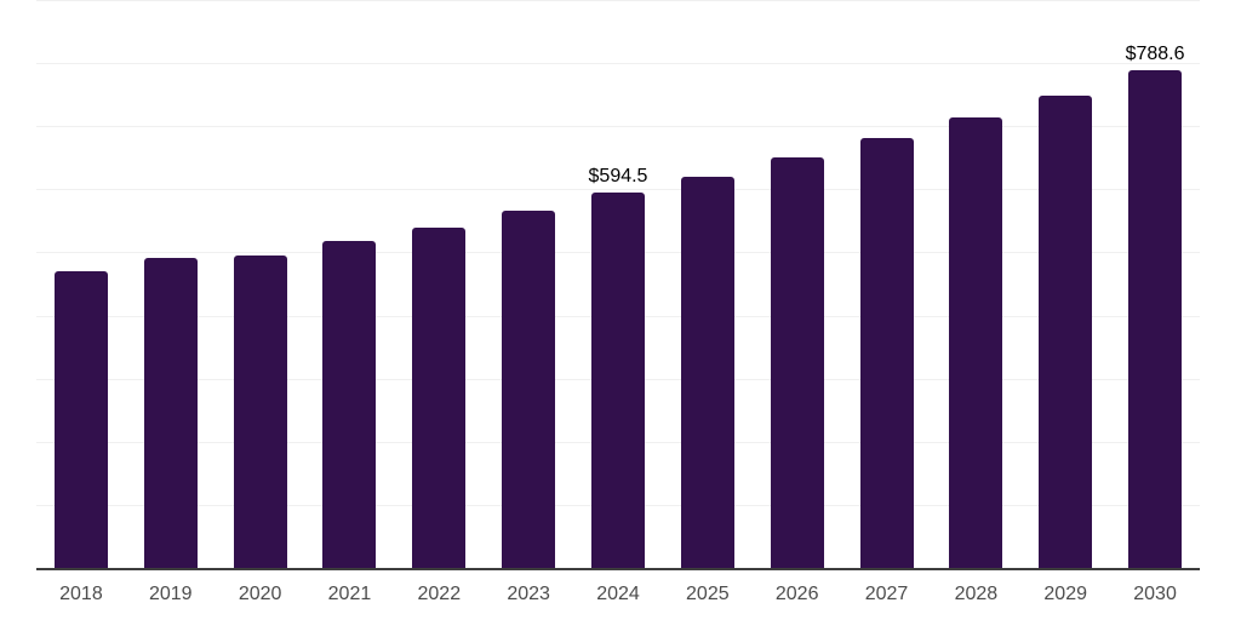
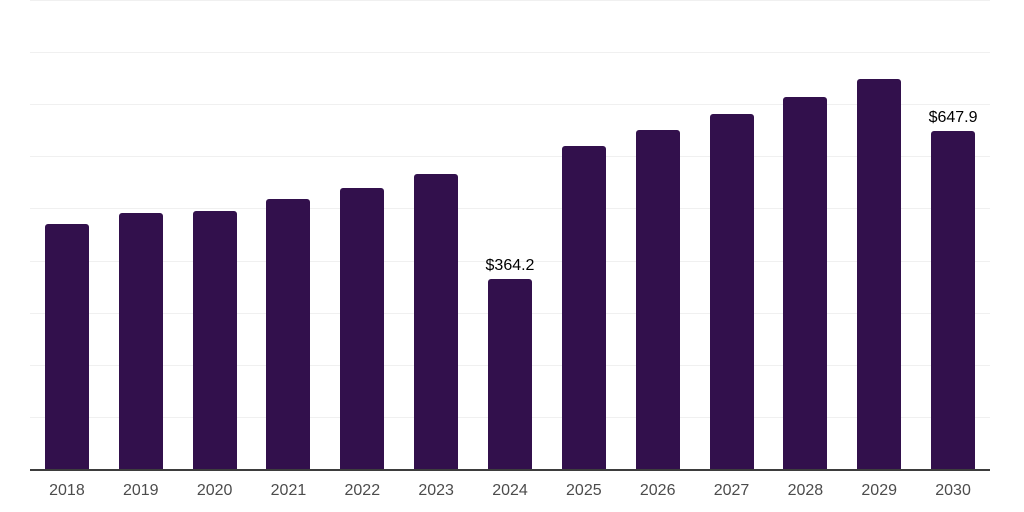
2024: $594.5 -> $364.2
2030: $788.6 -> $647.9
